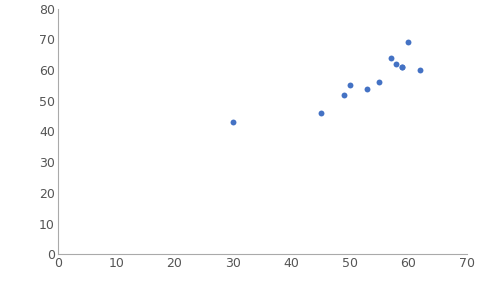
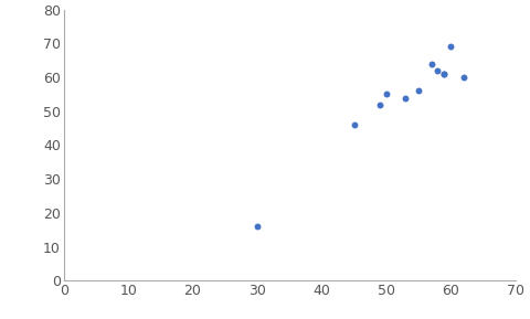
30: 43 -> 16
